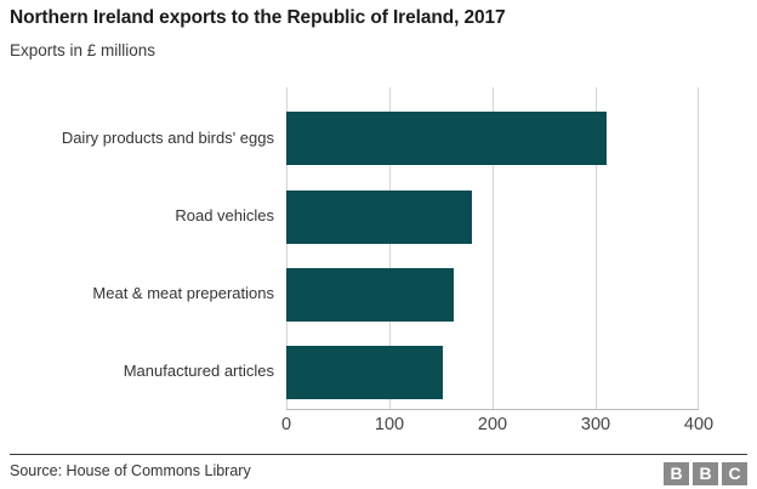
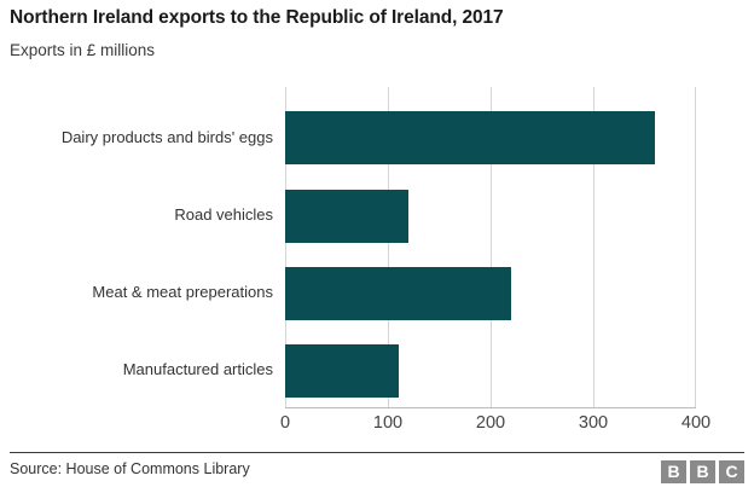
Dairy products and birds' eggs: 310 -> 360
Road vehicles: 180 -> 120
Meat & meat preperations: 160 -> 220
Manufactured articles: 150 -> 110
